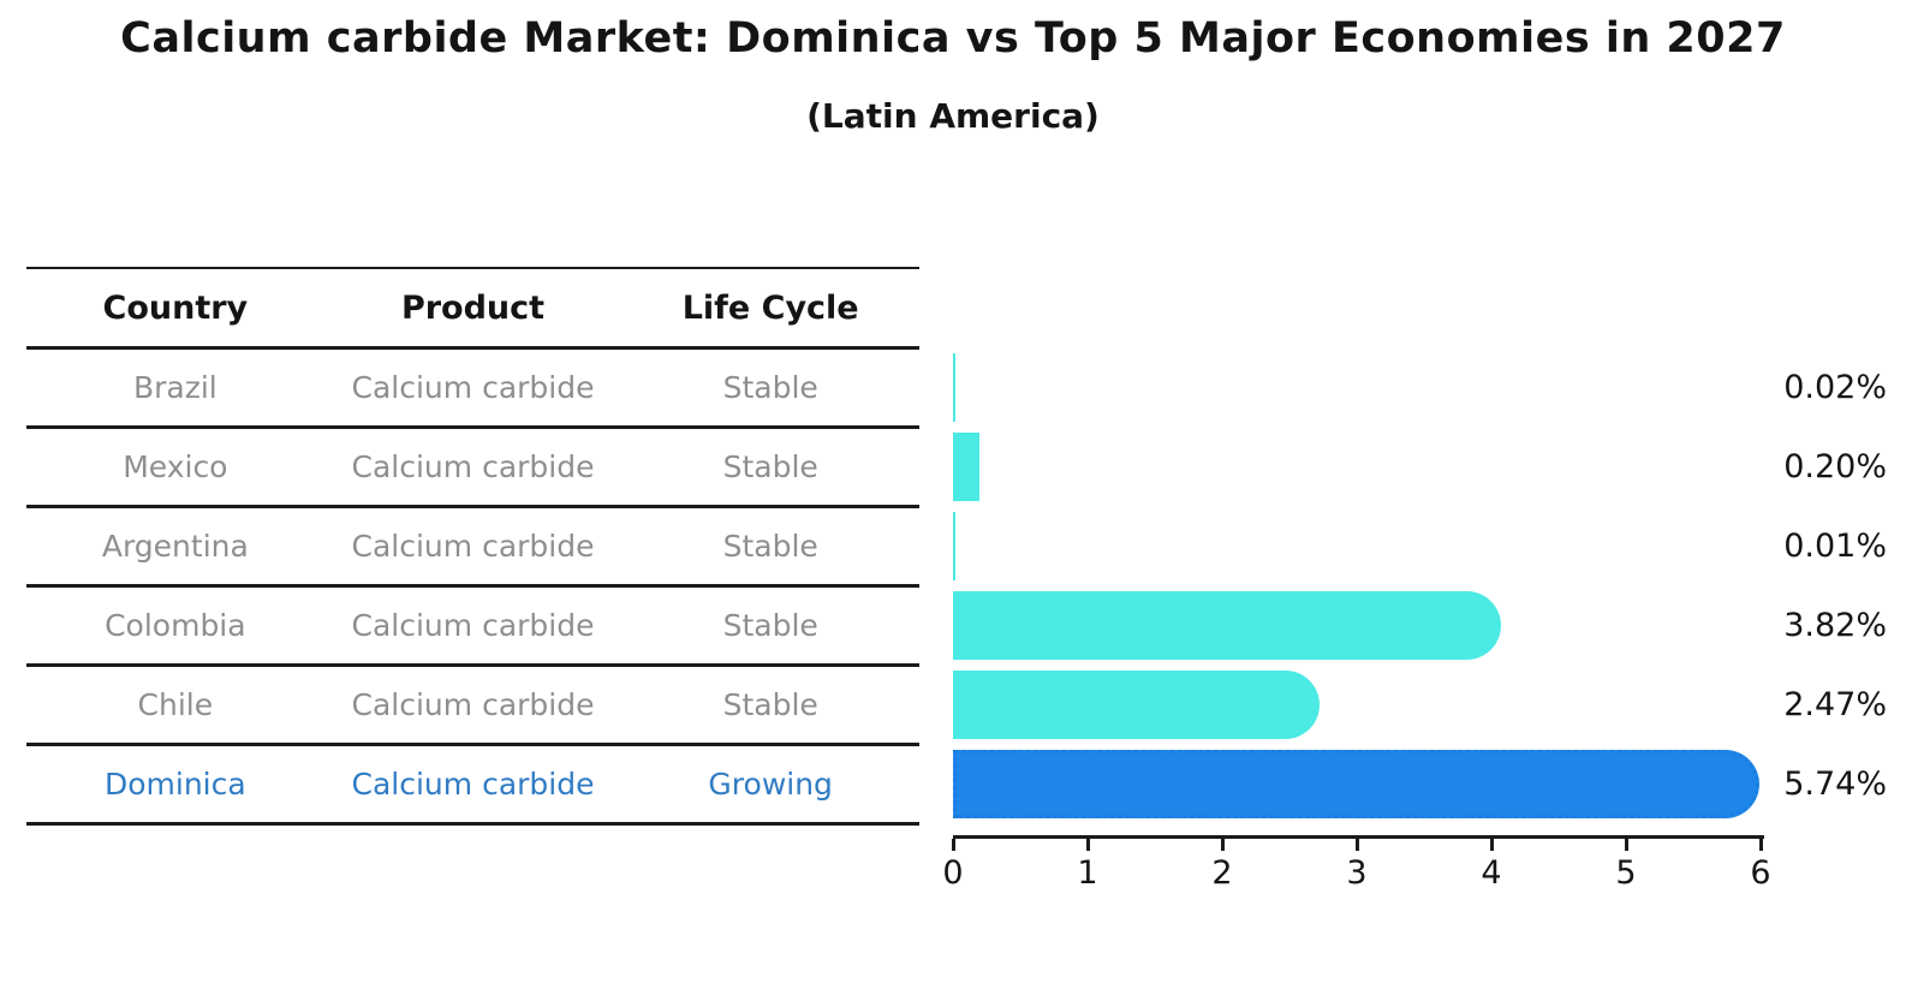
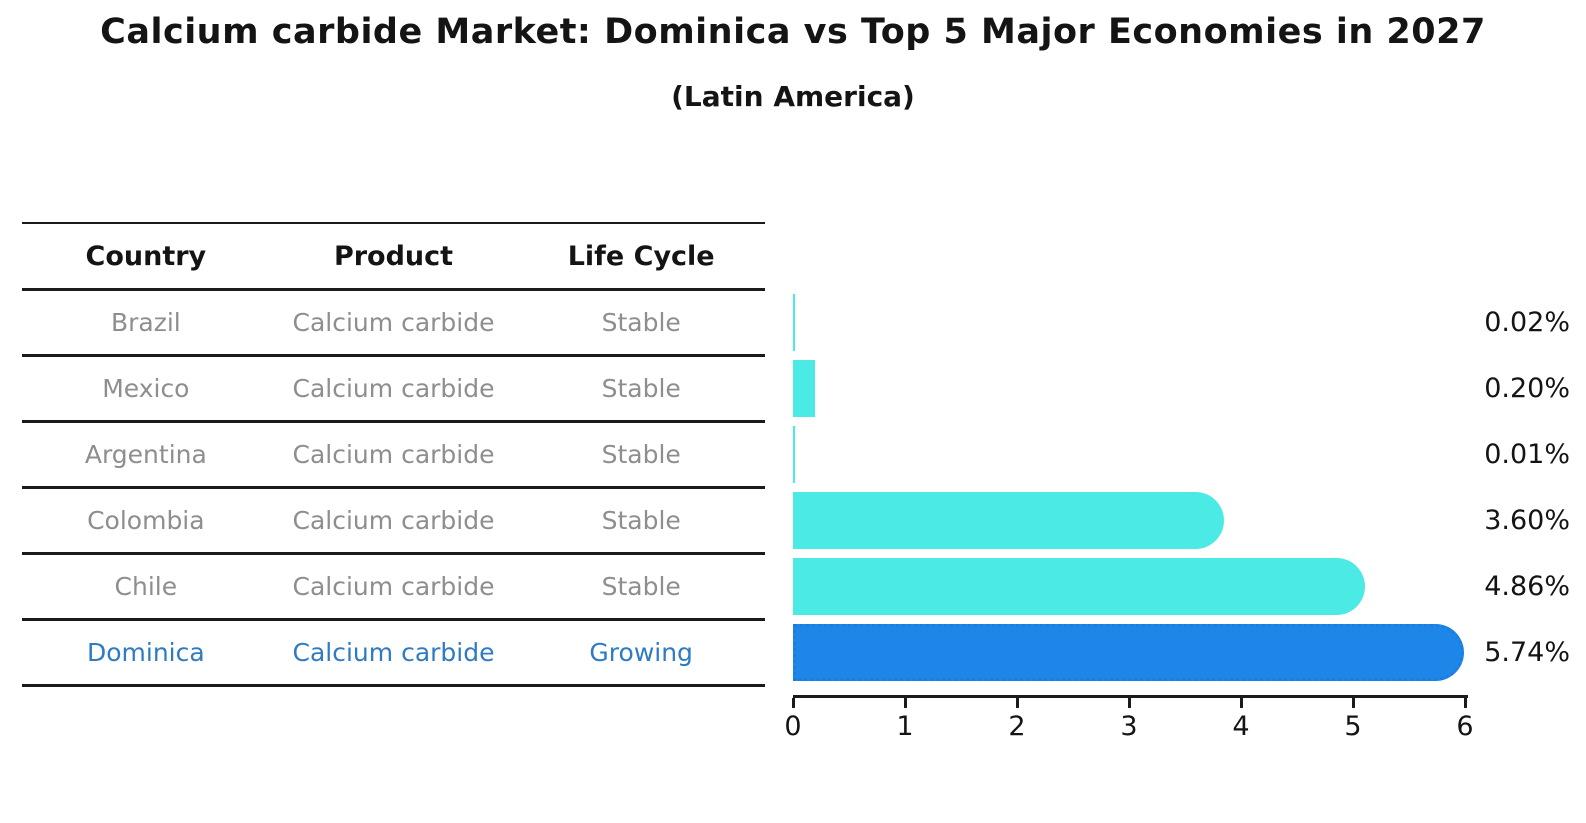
Colombia: 3.82% -> 3.60%
Chile: 2.47% -> 4.86%
